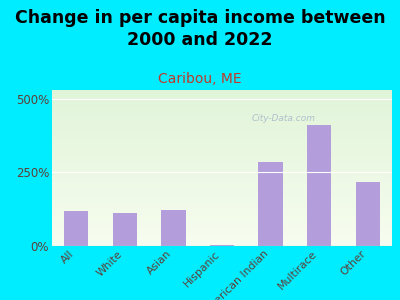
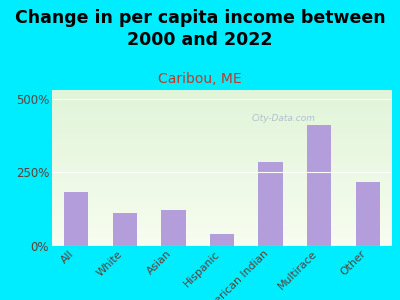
All: 120% -> 185%
Hispanic: 2% -> 40%
